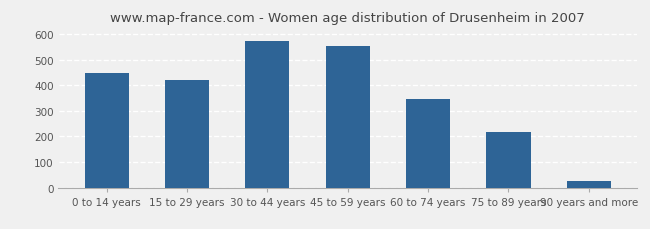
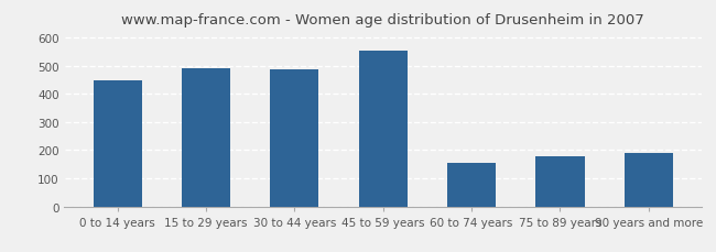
15 to 29 years: 422 -> 490
30 to 44 years: 572 -> 485
60 to 74 years: 348 -> 155
75 to 89 years: 218 -> 180
90 years and more: 25 -> 190
